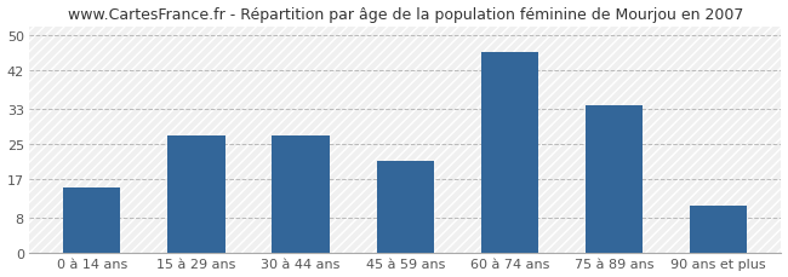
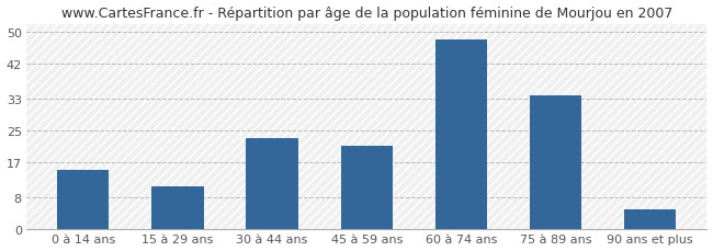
15 à 29 ans: 27 -> 11
30 à 44 ans: 27 -> 23
60 à 74 ans: 46 -> 48
90 ans et plus: 11 -> 5
